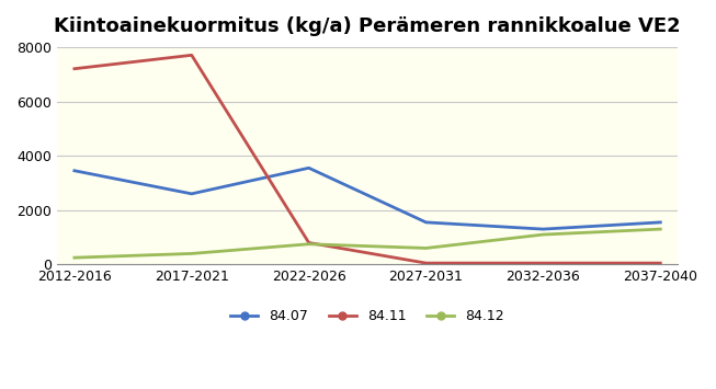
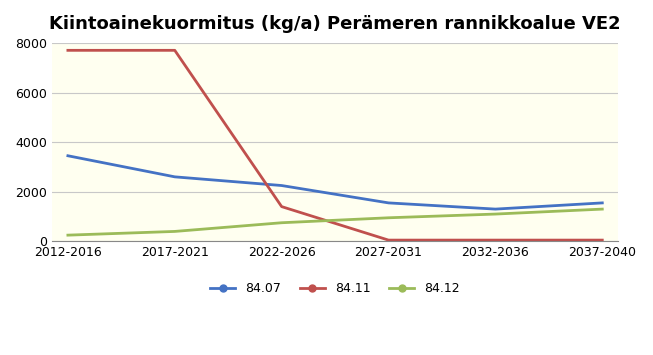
84.11/2012-2016: 7200 -> 7700
84.07/2022-2026: 3550 -> 2250
84.11/2022-2026: 800 -> 1400
84.12/2027-2031: 600 -> 950
